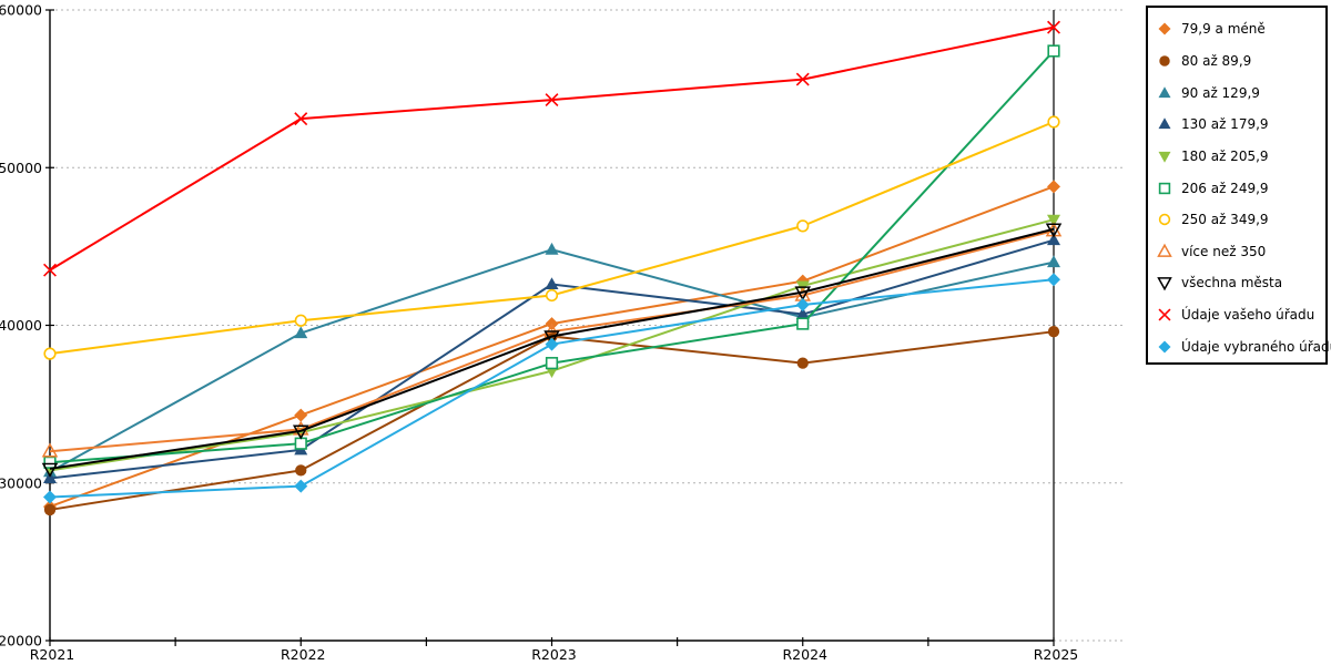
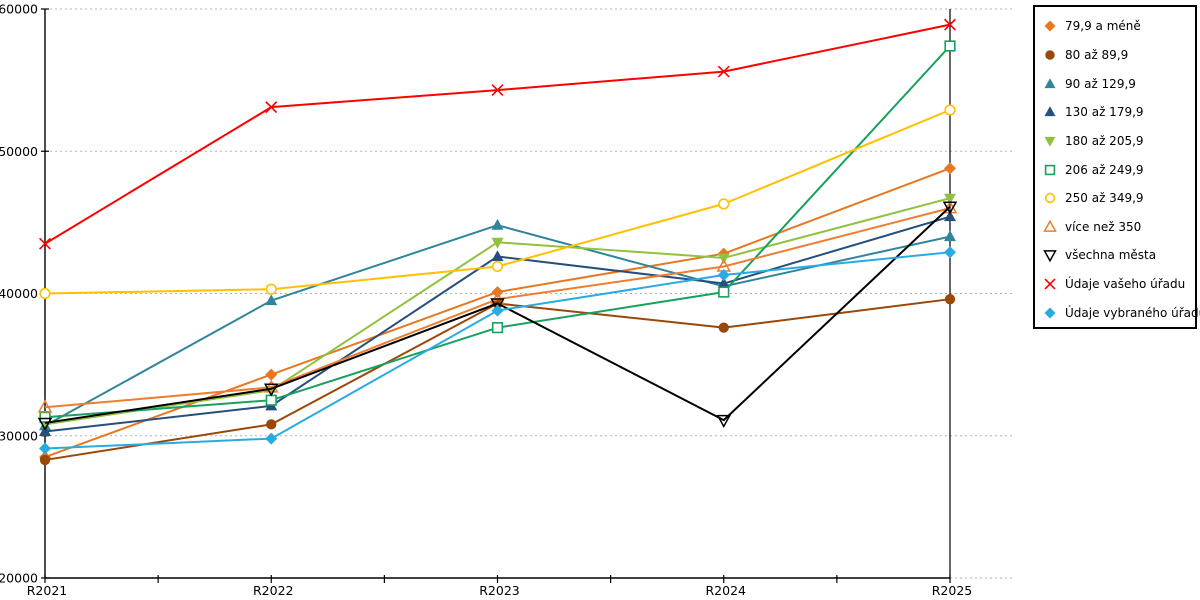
250 až 349,9/R2021: 38200 -> 40000
180 až 205,9/R2023: 37100 -> 43600
všechna města/R2024: 42100 -> 31100
